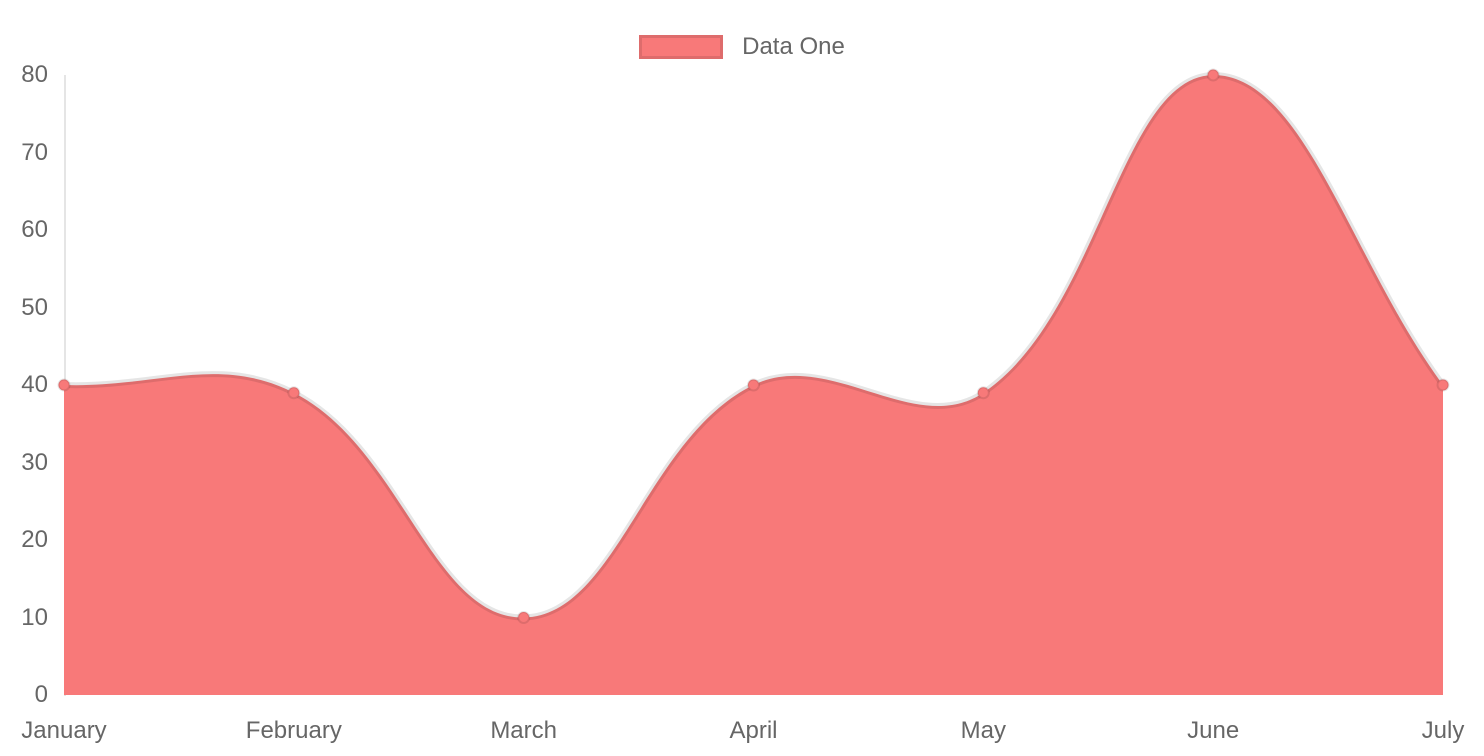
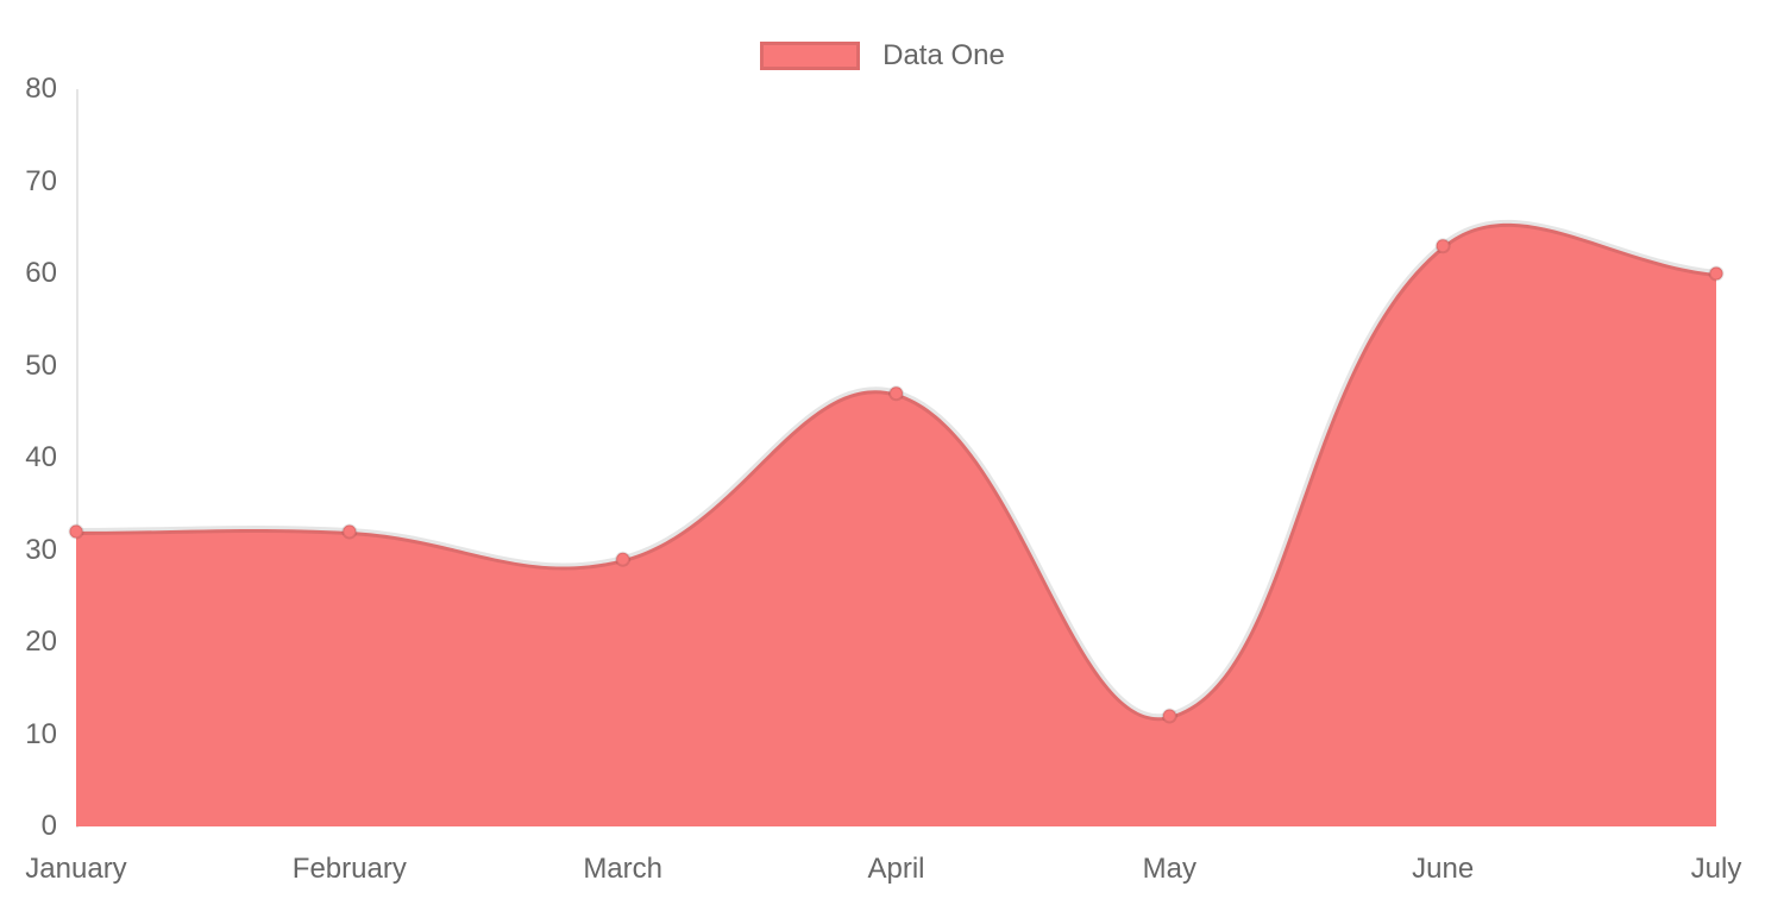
January: 40 -> 32
February: 39 -> 32
March: 10 -> 29
April: 40 -> 47
May: 39 -> 12
June: 80 -> 63
July: 40 -> 60
